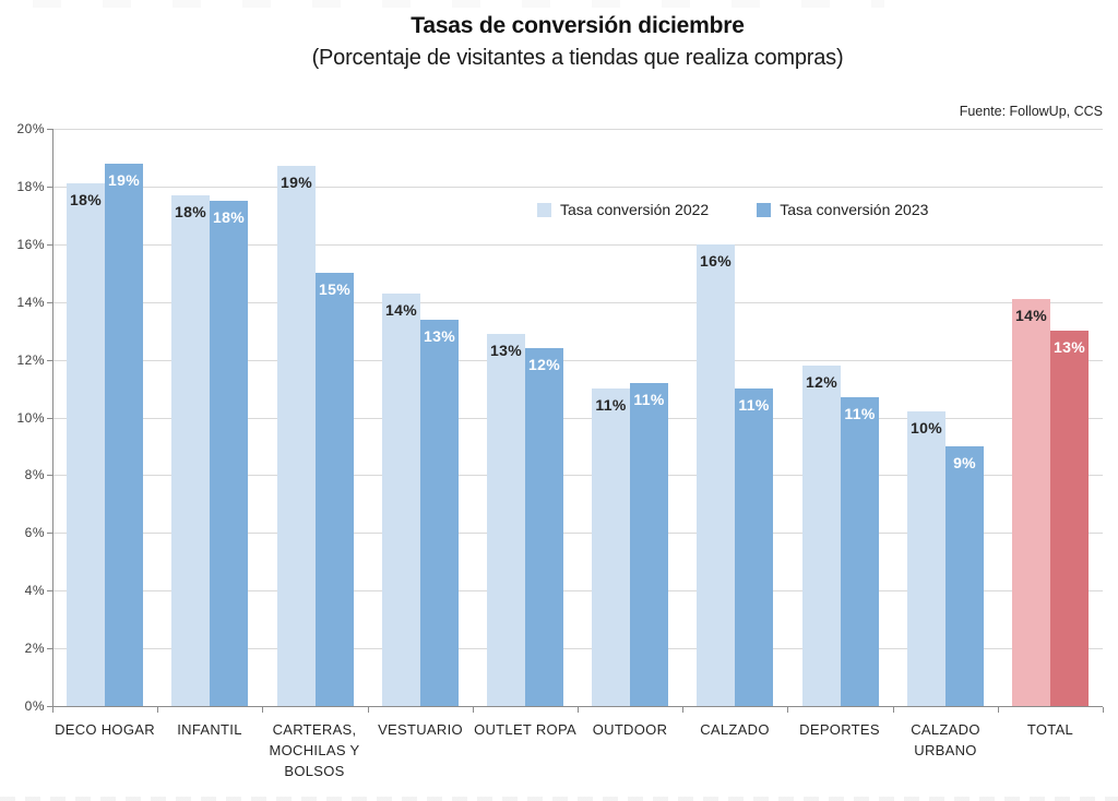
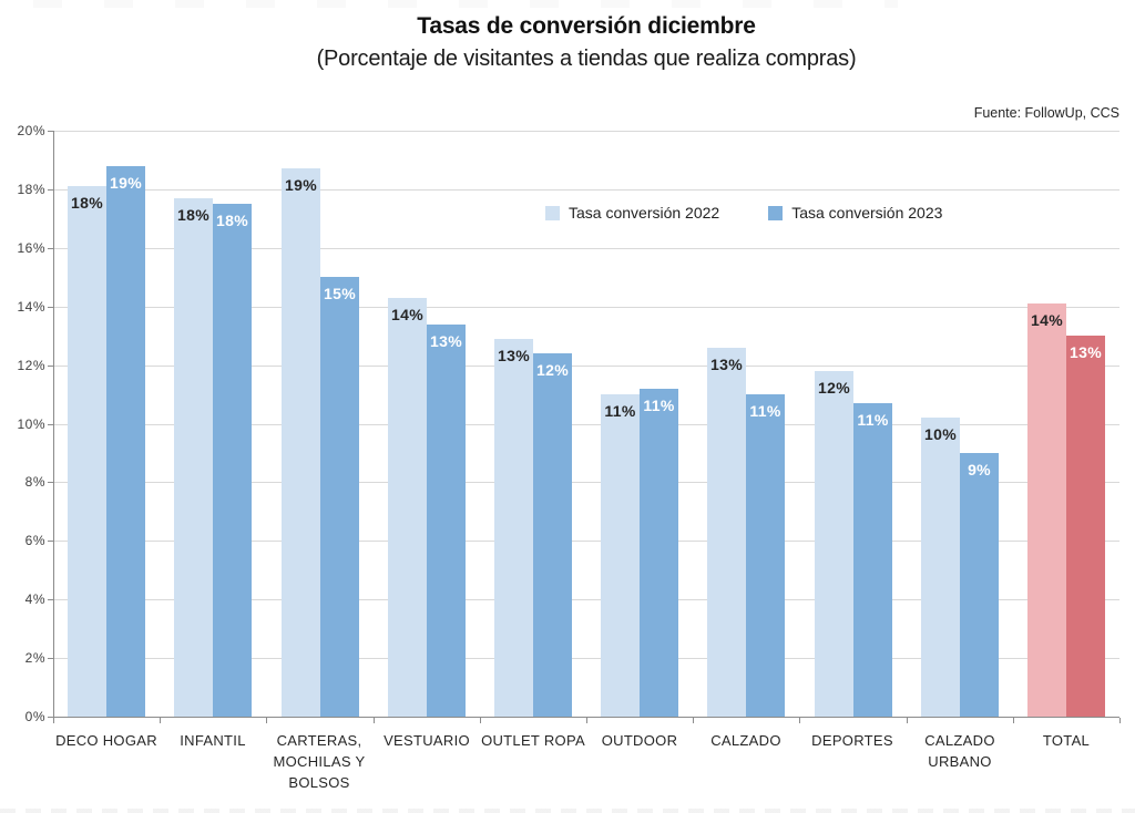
Tasa conversión 2022/CALZADO: 16% -> 13%
